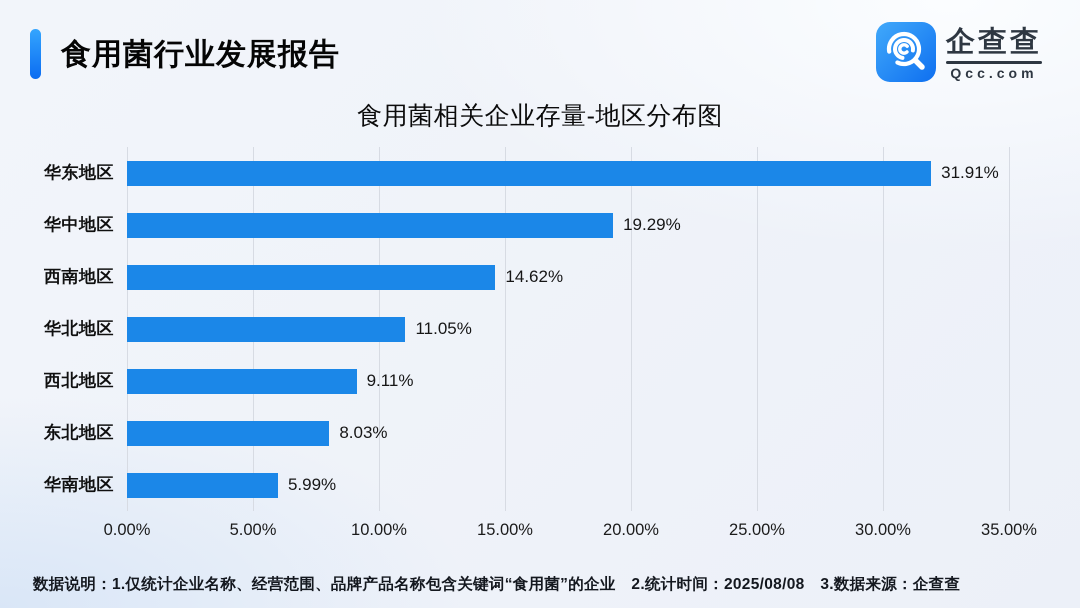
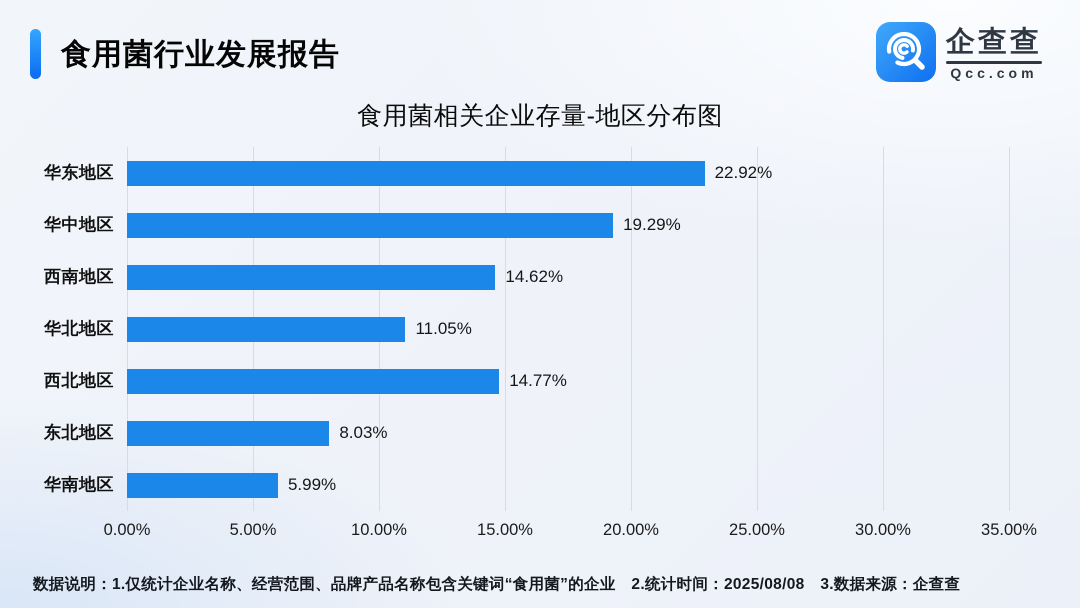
华东地区: 31.91% -> 22.92%
西北地区: 9.11% -> 14.77%
